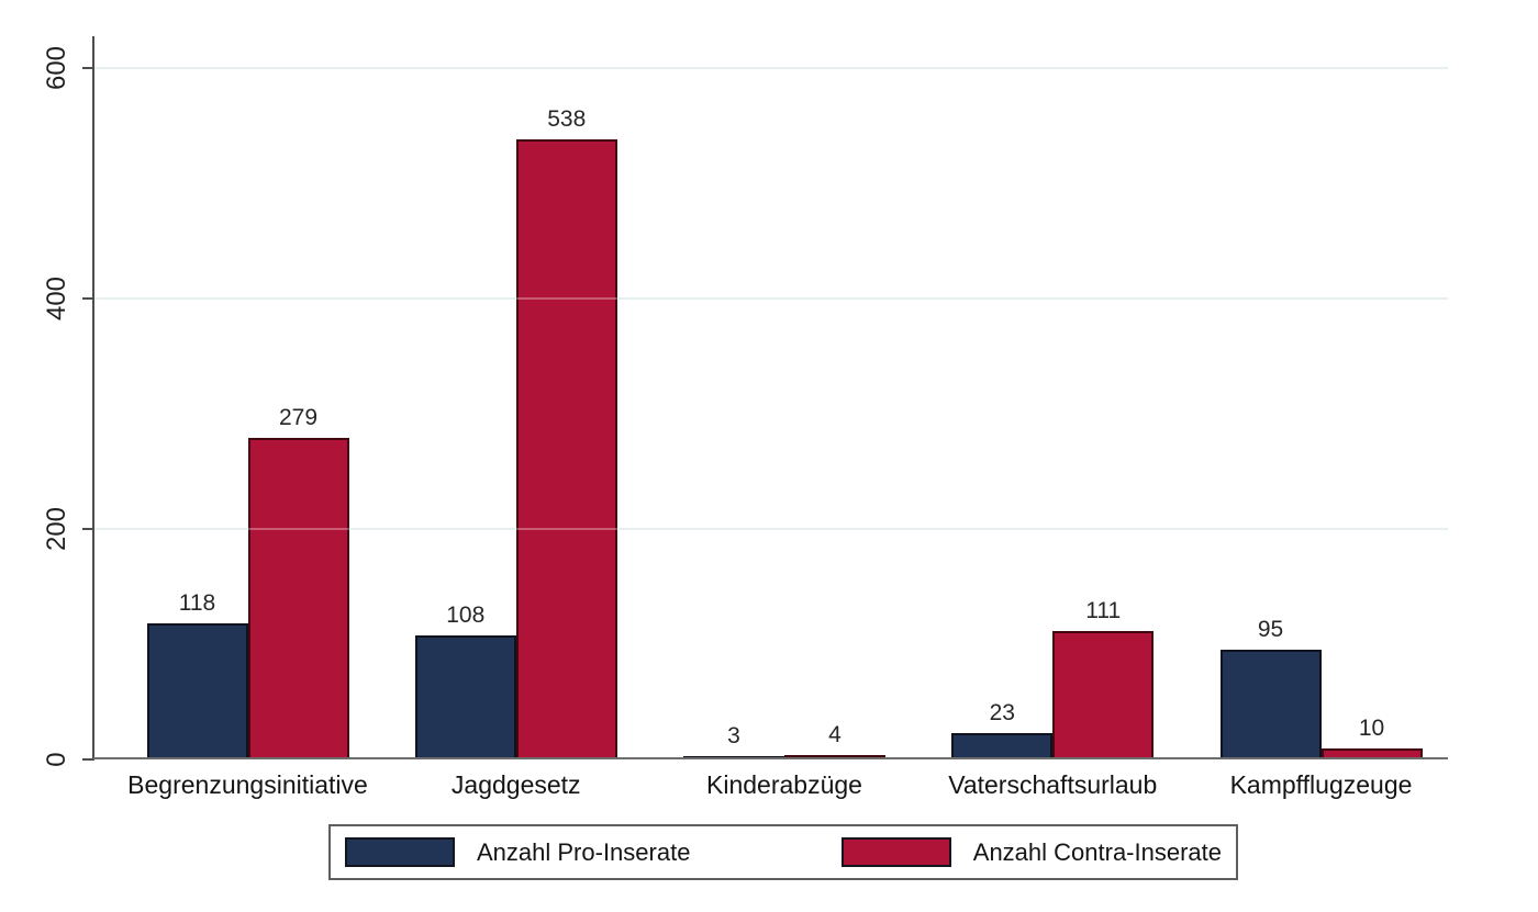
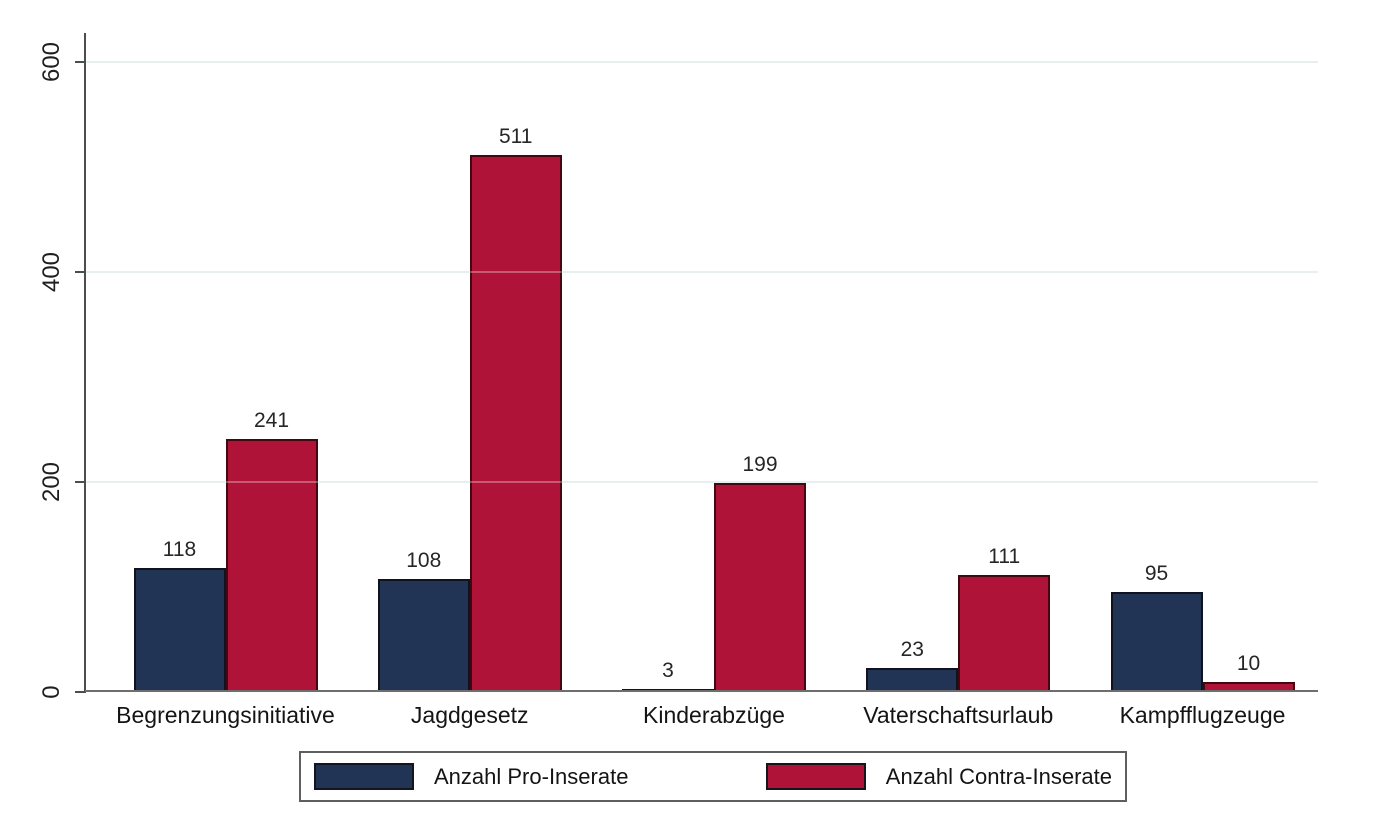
Anzahl Contra-Inserate/Begrenzungsinitiative: 279 -> 241
Anzahl Contra-Inserate/Jagdgesetz: 538 -> 511
Anzahl Contra-Inserate/Kinderabzüge: 4 -> 199
